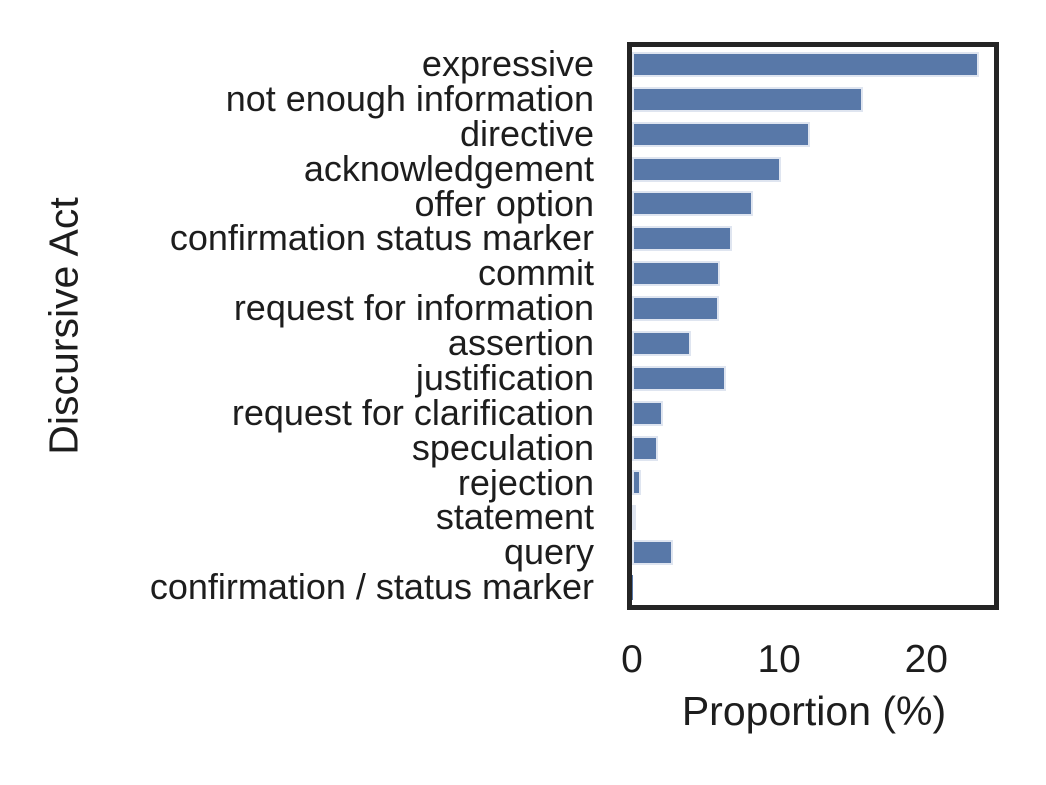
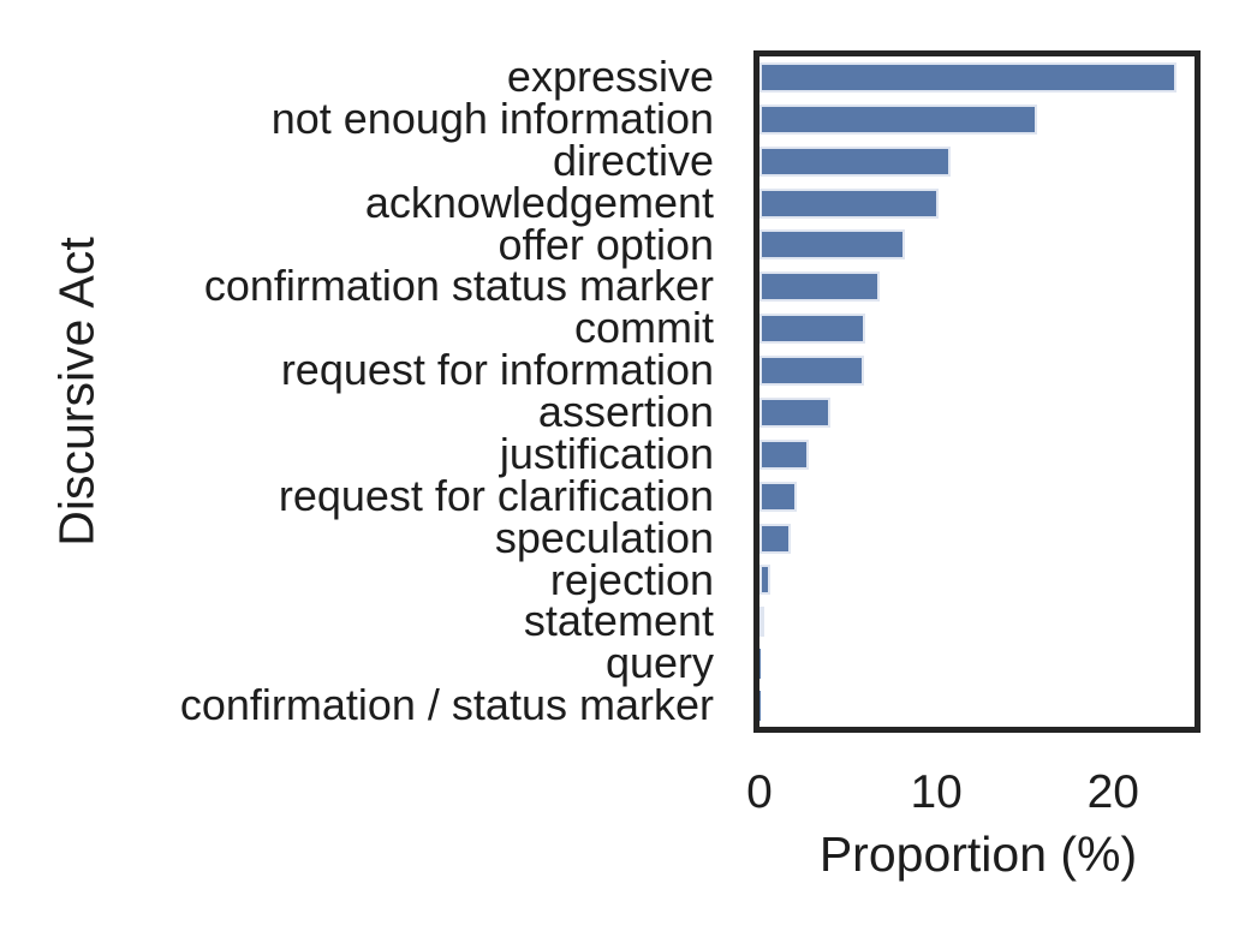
directive: 12.1 -> 10.8
justification: 6.4 -> 2.8
query: 2.8 -> 0.1
